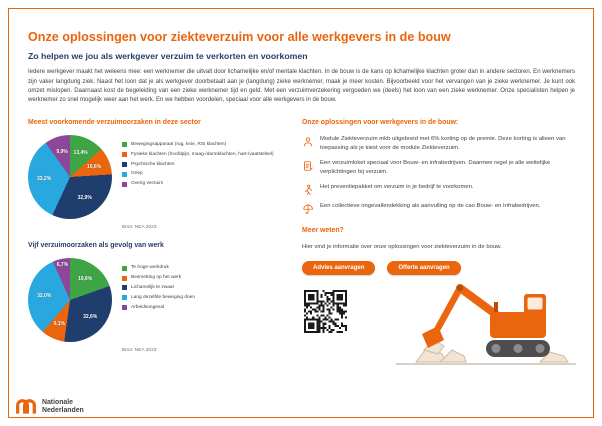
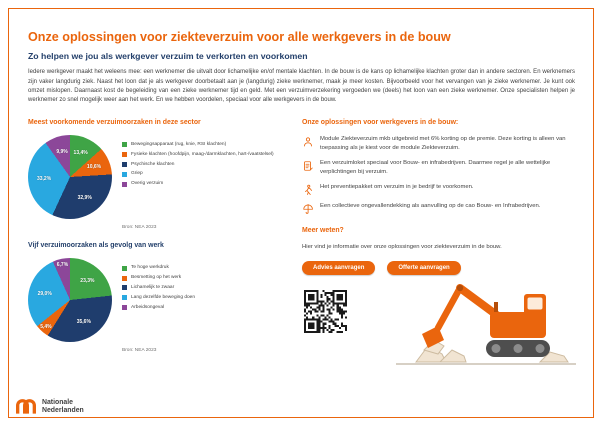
Vijf verzuimoorzaken als gevolg van werk/Te hoge werkdruk: 19,6% -> 23,3%
Vijf verzuimoorzaken als gevolg van werk/Besmetting op het werk: 9,1% -> 5,4%
Vijf verzuimoorzaken als gevolg van werk/Lichamelijk te zwaar: 32,6% -> 35,6%
Vijf verzuimoorzaken als gevolg van werk/Lang dezelfde beweging doen: 32,0% -> 29,0%
